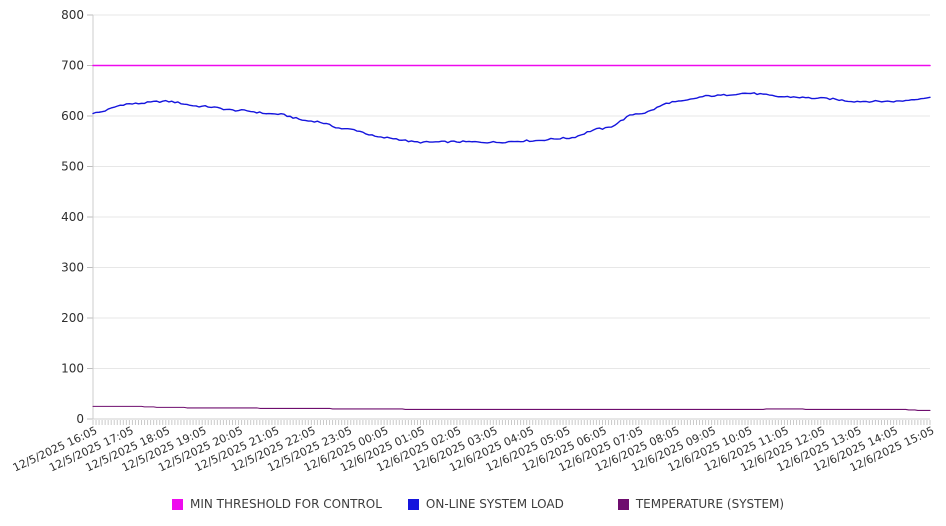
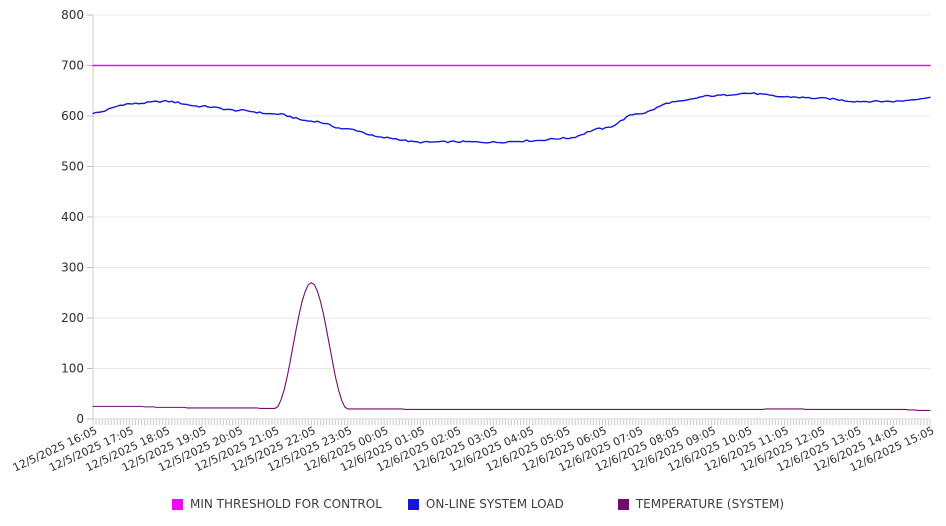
TEMPERATURE (SYSTEM)/12/5/2025 22:05: 20 -> 270
